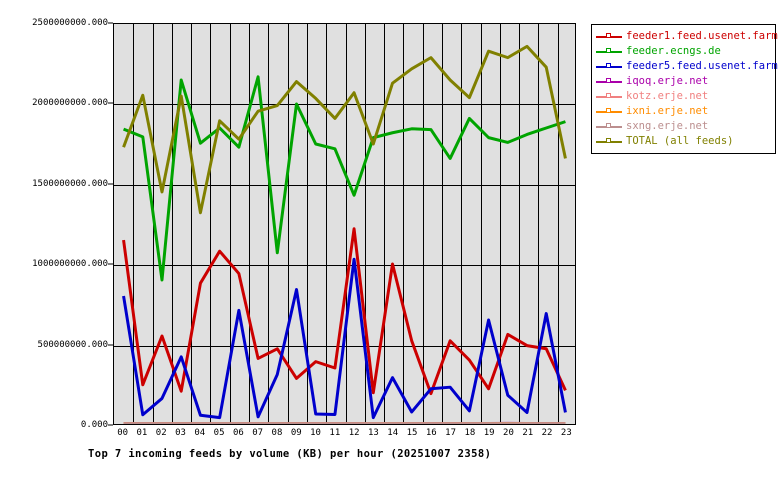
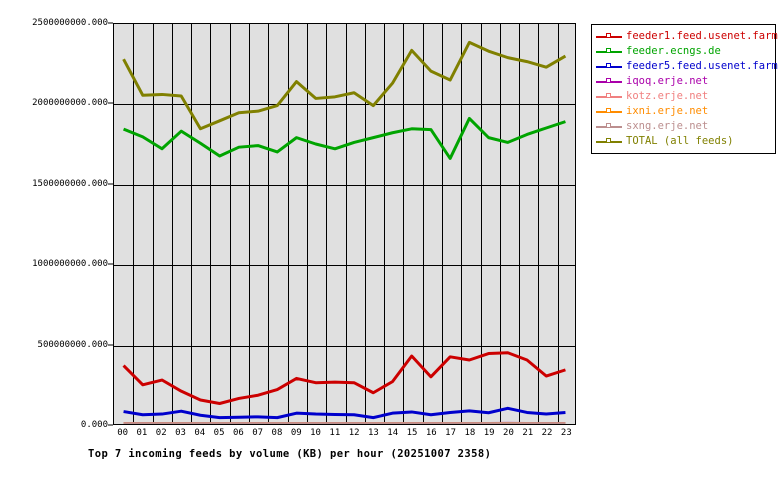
feeder1.feed.usenet.farm/00: 1150000000 -> 360000000
feeder5.feed.usenet.farm/00: 800000000 -> 80000000
TOTAL (all feeds)/00: 1730000000 -> 2280000000
feeder1.feed.usenet.farm/02: 550000000 -> 280000000
feeder.ecngs.de/02: 900000000 -> 1720000000
feeder5.feed.usenet.farm/02: 160000000 -> 60000000
TOTAL (all feeds)/02: 1450000000 -> 2060000000
feeder.ecngs.de/03: 2150000000 -> 1830000000
feeder5.feed.usenet.farm/03: 420000000 -> 80000000
feeder1.feed.usenet.farm/04: 880000000 -> 150000000
TOTAL (all feeds)/04: 1320000000 -> 1840000000
feeder1.feed.usenet.farm/05: 1080000000 -> 130000000
feeder.ecngs.de/05: 1850000000 -> 1680000000
feeder1.feed.usenet.farm/06: 940000000 -> 160000000
feeder5.feed.usenet.farm/06: 710000000 -> 40000000
TOTAL (all feeds)/06: 1780000000 -> 1940000000
feeder1.feed.usenet.farm/07: 410000000 -> 180000000
feeder.ecngs.de/07: 2170000000 -> 1740000000
feeder1.feed.usenet.farm/08: 470000000 -> 220000000
feeder.ecngs.de/08: 1070000000 -> 1700000000
feeder5.feed.usenet.farm/08: 310000000 -> 40000000
feeder.ecngs.de/09: 2000000000 -> 1790000000
feeder5.feed.usenet.farm/09: 840000000 -> 70000000
feeder1.feed.usenet.farm/10: 390000000 -> 260000000
feeder1.feed.usenet.farm/11: 350000000 -> 260000000
TOTAL (all feeds)/11: 1910000000 -> 2040000000
feeder1.feed.usenet.farm/12: 1220000000 -> 260000000
feeder.ecngs.de/12: 1430000000 -> 1760000000
feeder5.feed.usenet.farm/12: 1030000000 -> 60000000
TOTAL (all feeds)/13: 1750000000 -> 1990000000
feeder1.feed.usenet.farm/14: 1000000000 -> 260000000
feeder5.feed.usenet.farm/14: 290000000 -> 70000000
feeder1.feed.usenet.farm/15: 520000000 -> 420000000
TOTAL (all feeds)/15: 2220000000 -> 2340000000
feeder1.feed.usenet.farm/16: 190000000 -> 300000000
feeder5.feed.usenet.farm/16: 220000000 -> 60000000
TOTAL (all feeds)/16: 2290000000 -> 2200000000
feeder1.feed.usenet.farm/17: 520000000 -> 420000000
feeder5.feed.usenet.farm/17: 230000000 -> 70000000
TOTAL (all feeds)/18: 2040000000 -> 2380000000
feeder1.feed.usenet.farm/19: 220000000 -> 440000000
feeder5.feed.usenet.farm/19: 650000000 -> 70000000
feeder1.feed.usenet.farm/20: 560000000 -> 440000000
feeder5.feed.usenet.farm/20: 180000000 -> 100000000
feeder1.feed.usenet.farm/21: 490000000 -> 400000000
TOTAL (all feeds)/21: 2360000000 -> 2260000000
feeder1.feed.usenet.farm/22: 470000000 -> 300000000
feeder5.feed.usenet.farm/22: 690000000 -> 60000000
feeder1.feed.usenet.farm/23: 210000000 -> 340000000
TOTAL (all feeds)/23: 1660000000 -> 2300000000
